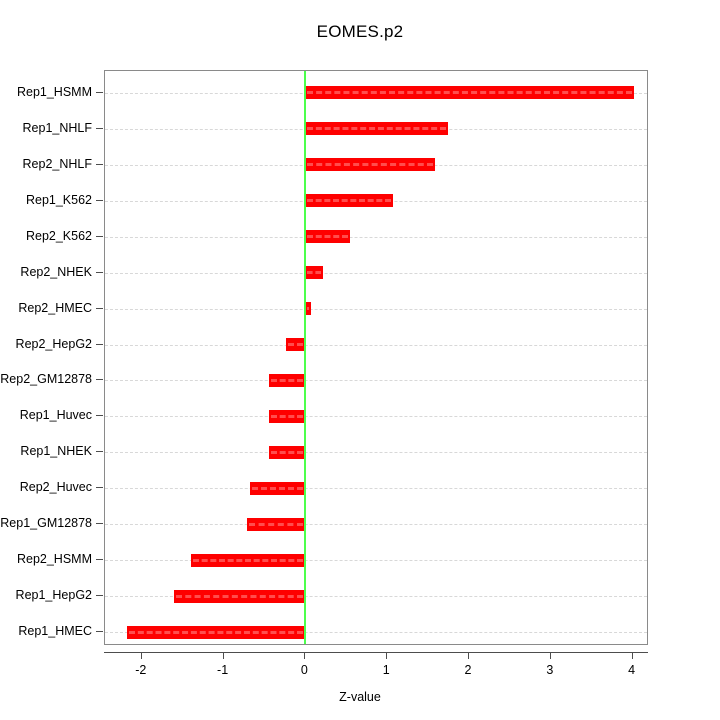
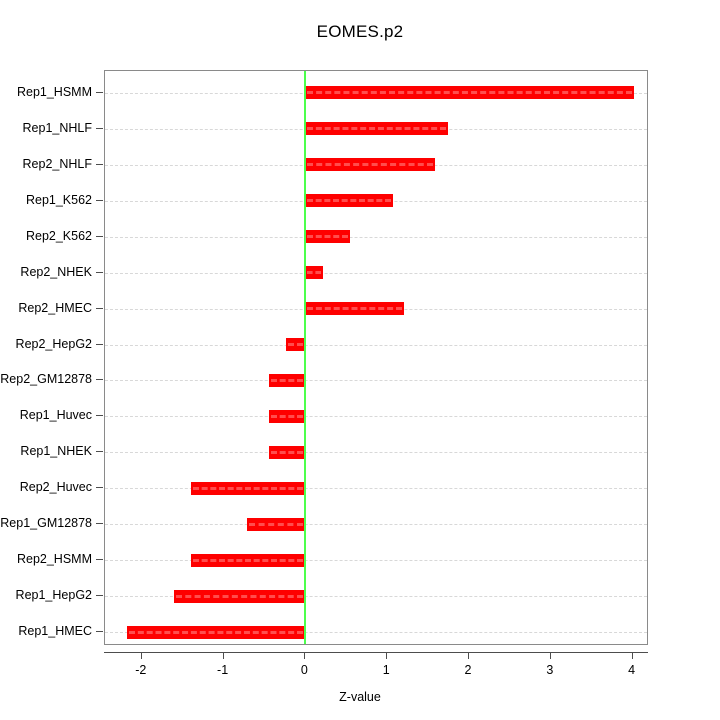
Rep2_HMEC: 0.1 -> 1.2
Rep2_Huvec: -0.7 -> -1.4
